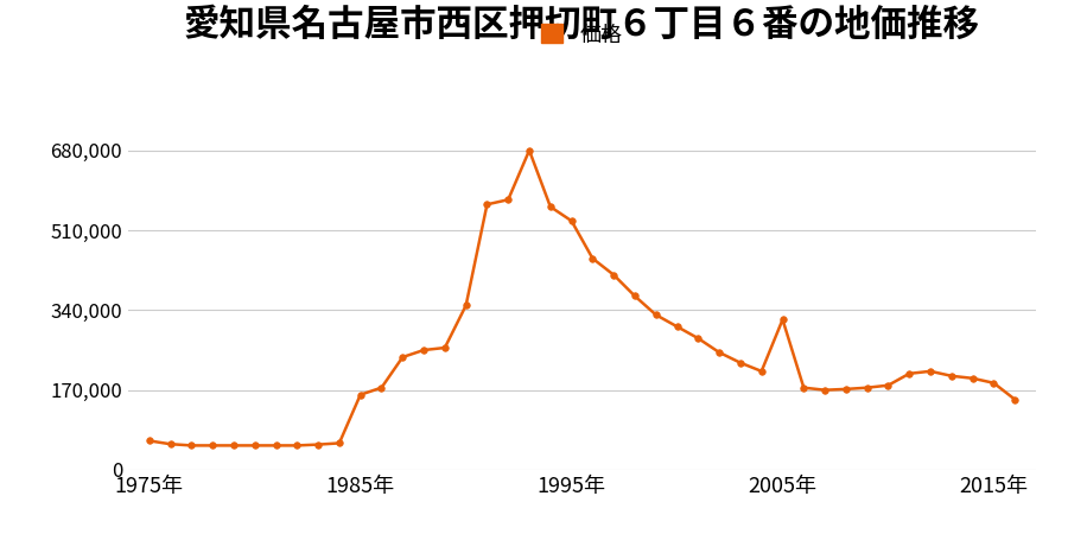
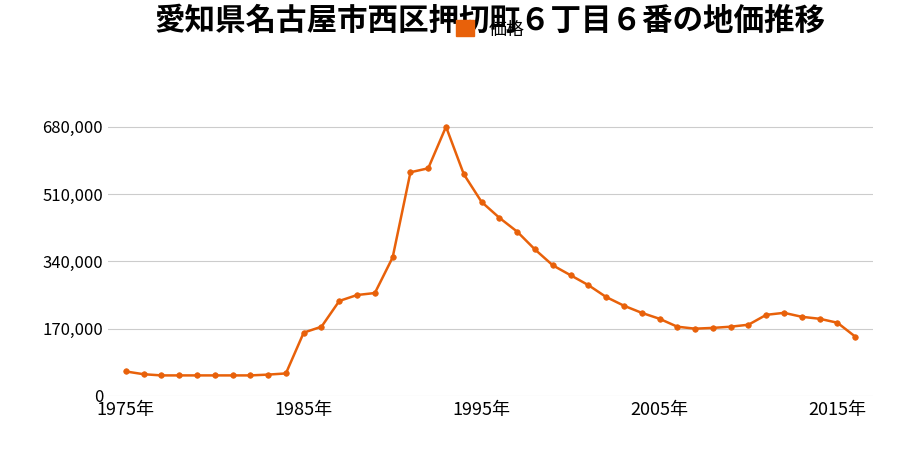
1995年: 530,000 -> 490,000
2005年: 320,000 -> 195,000
